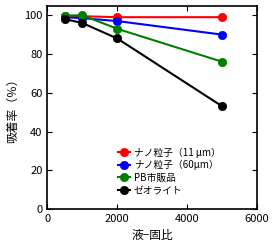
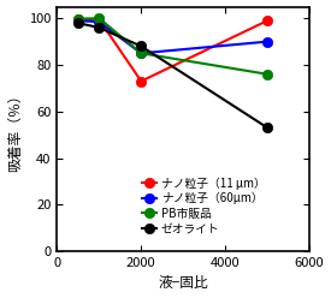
ナノ粒子（11 μm）/2000: 99 -> 73
ナノ粒子（60μm）/2000: 97 -> 85
PB市販品/2000: 93 -> 85
